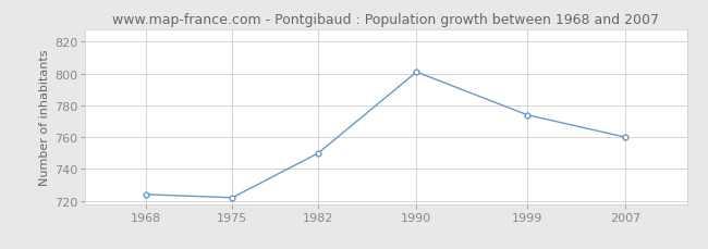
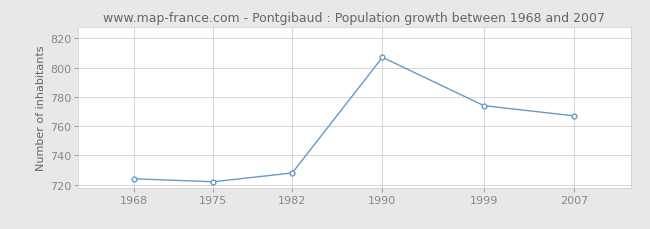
1982: 750 -> 728
1990: 801 -> 807
2007: 760 -> 767
